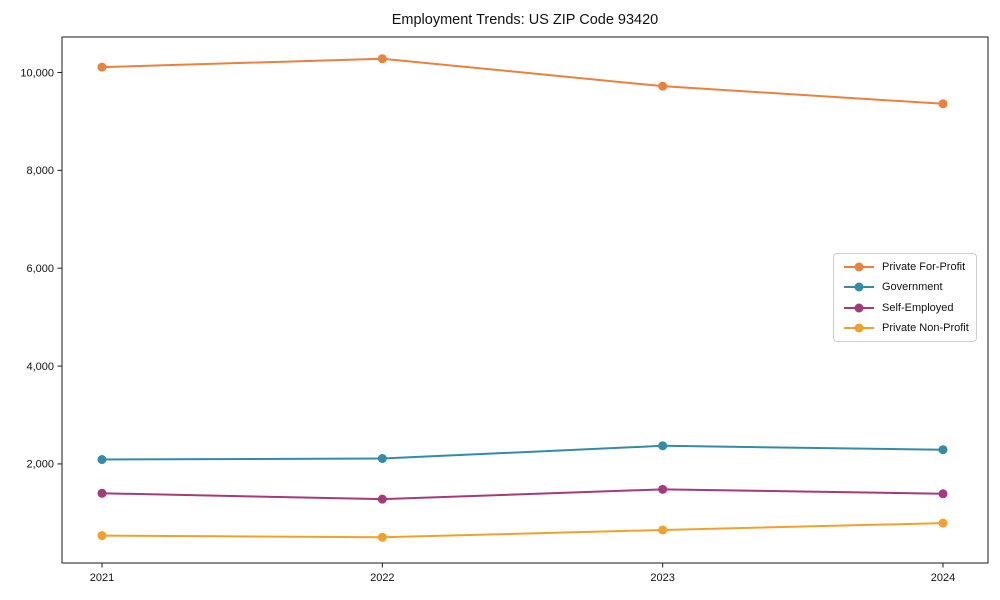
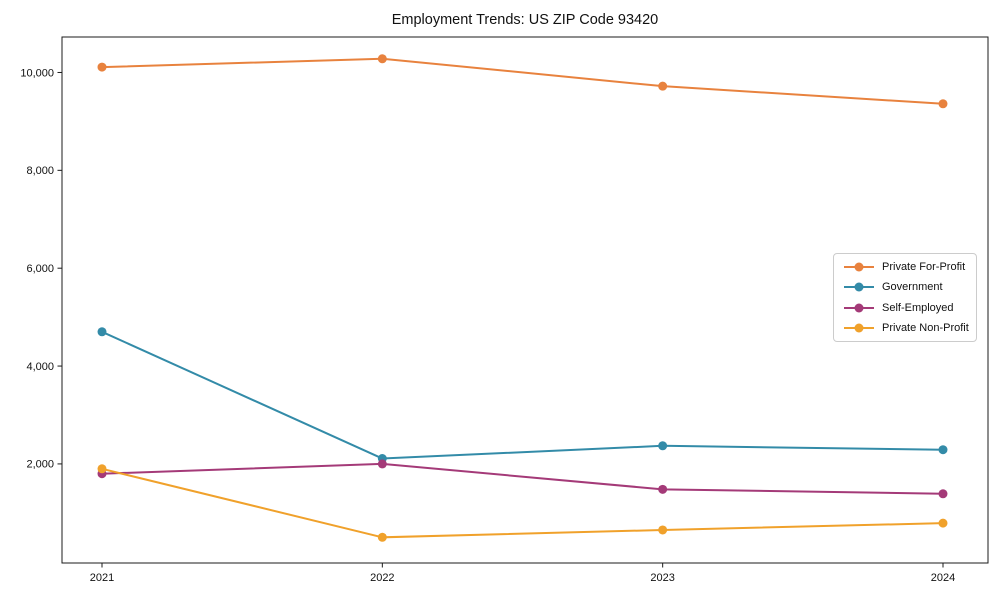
Government/2021: 2100 -> 4700
Self-Employed/2021: 1400 -> 1800
Private Non-Profit/2021: 500 -> 1900
Self-Employed/2022: 1300 -> 2000
